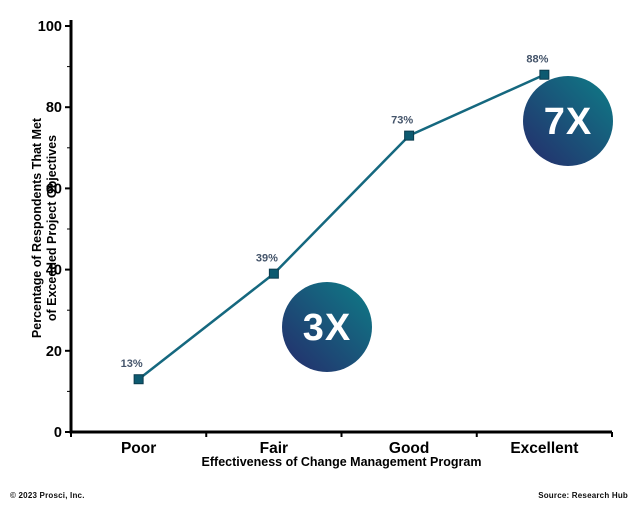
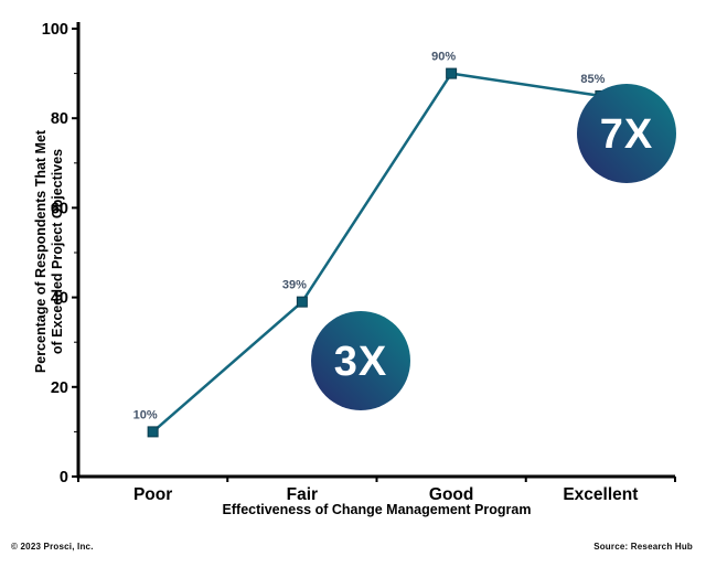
Poor: 13% -> 10%
Good: 73% -> 90%
Excellent: 88% -> 85%
